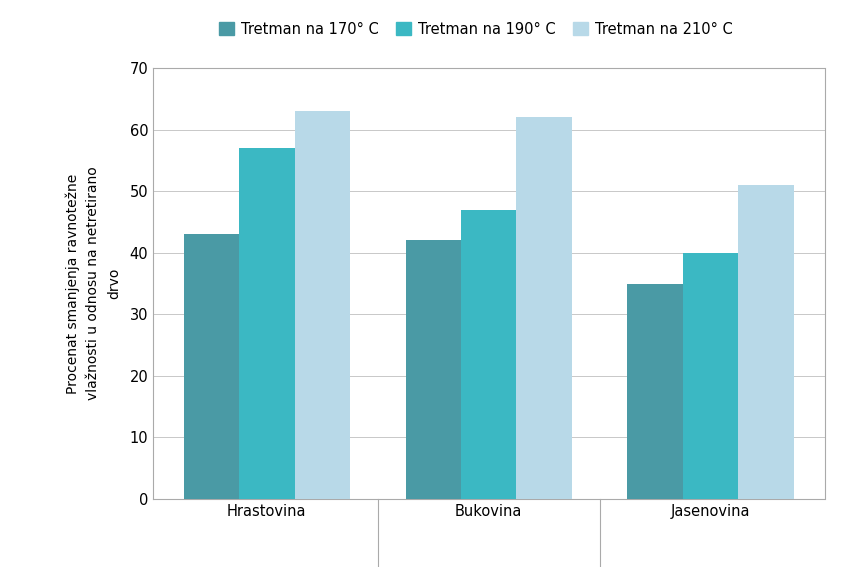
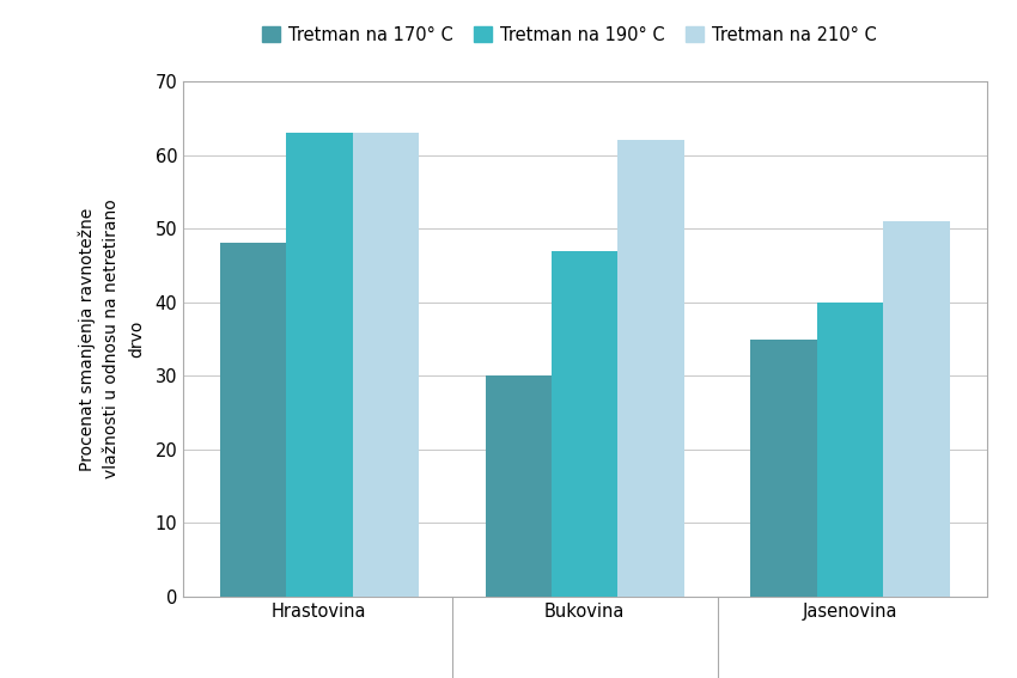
Tretman na 170° C/Hrastovina: 43 -> 48
Tretman na 190° C/Hrastovina: 57 -> 63
Tretman na 170° C/Bukovina: 42 -> 30
